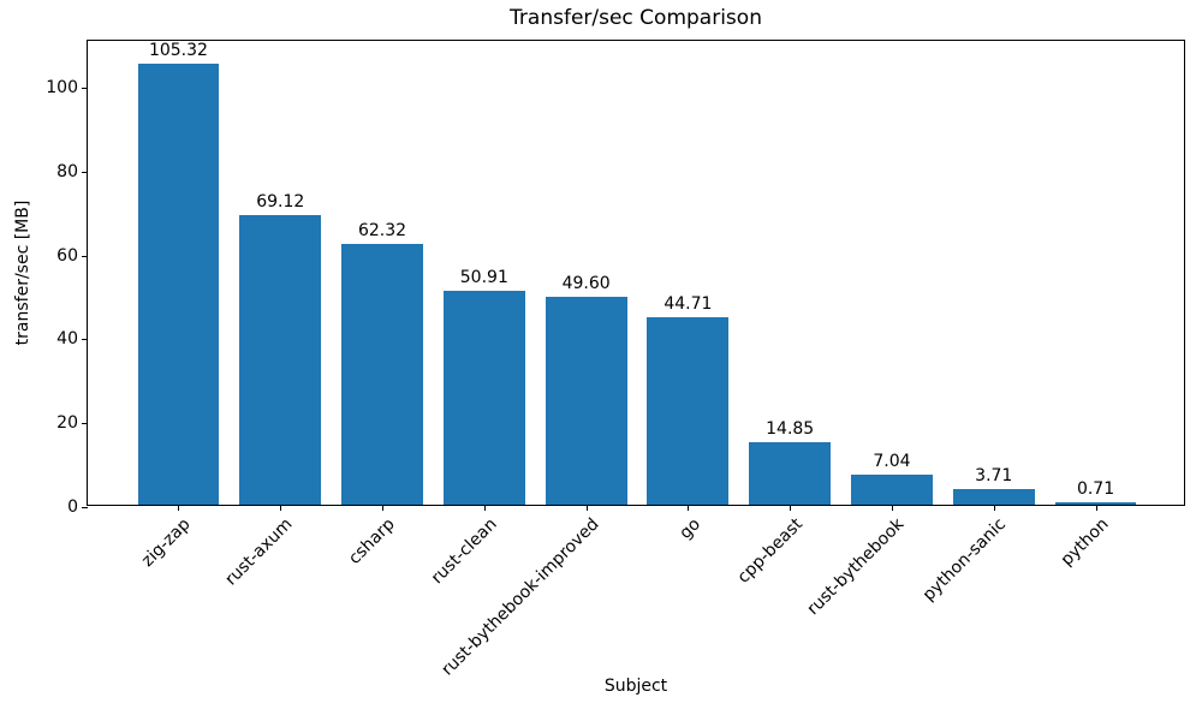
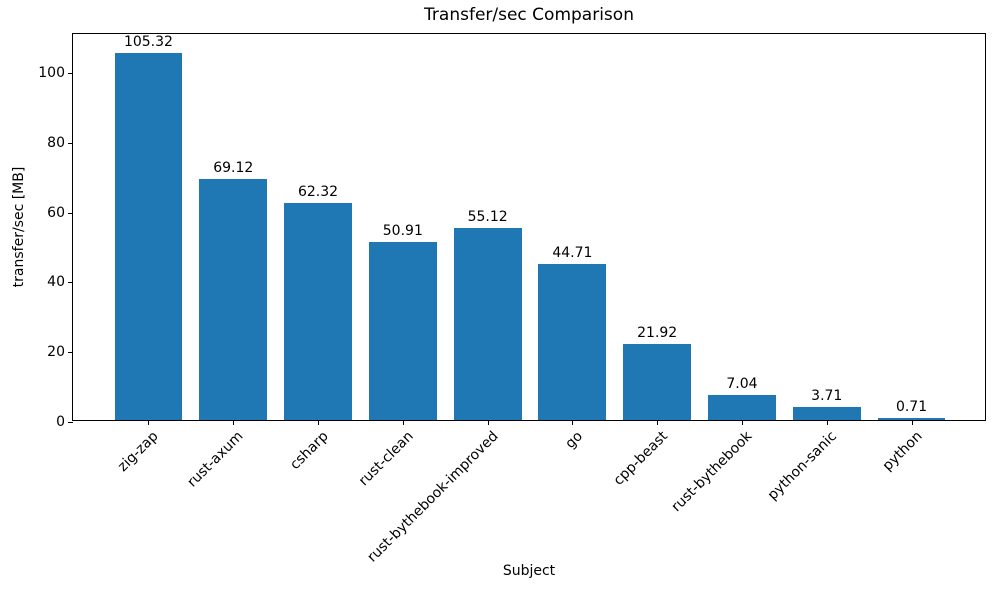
rust-bythebook-improved: 49.60 -> 55.12
cpp-beast: 14.85 -> 21.92
